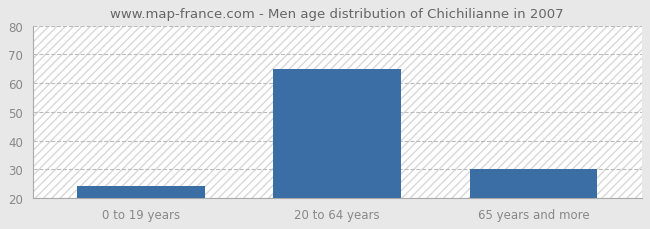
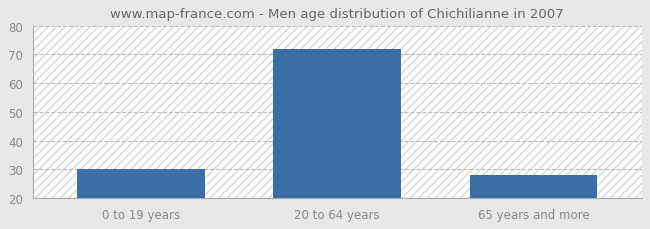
0 to 19 years: 24 -> 30
20 to 64 years: 65 -> 72
65 years and more: 30 -> 28
